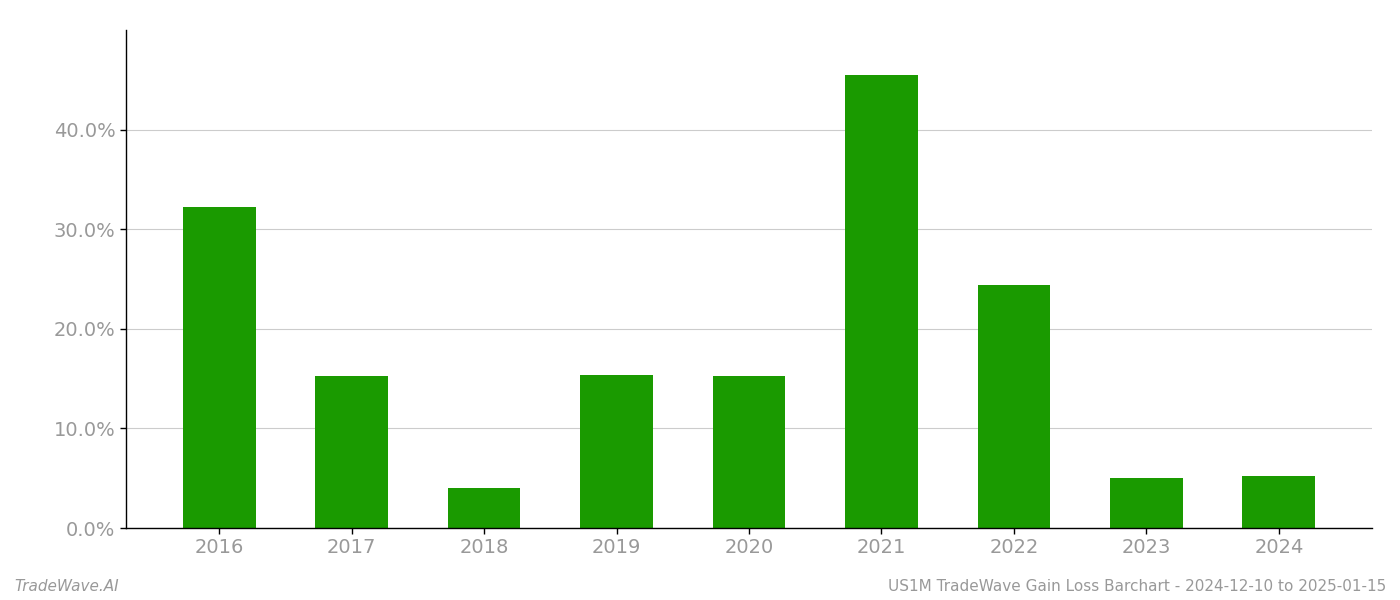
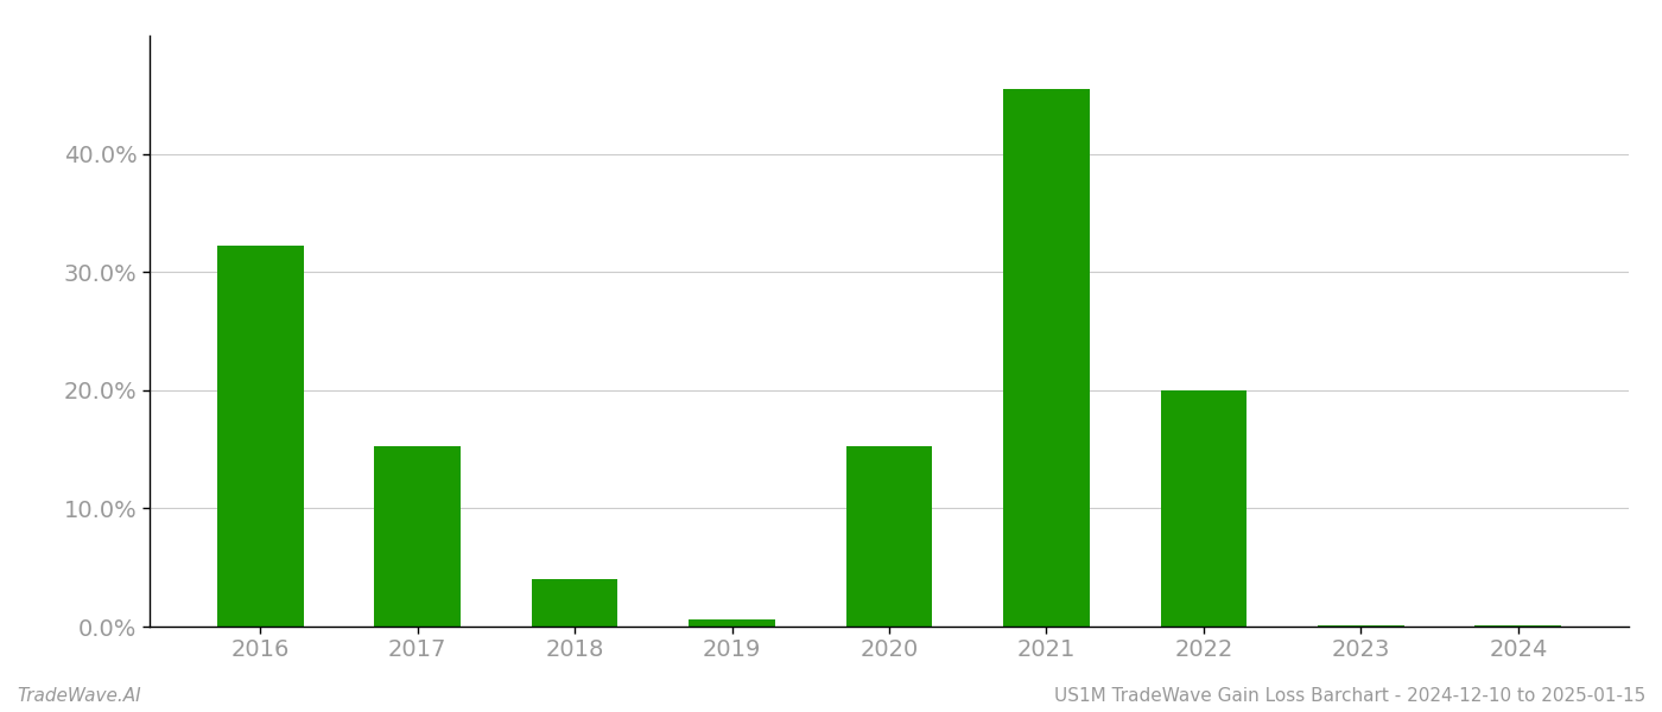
2019: 15.4% -> 0.6%
2022: 24.4% -> 20.0%
2023: 5.0% -> 0.1%
2024: 5.2% -> 0.1%
